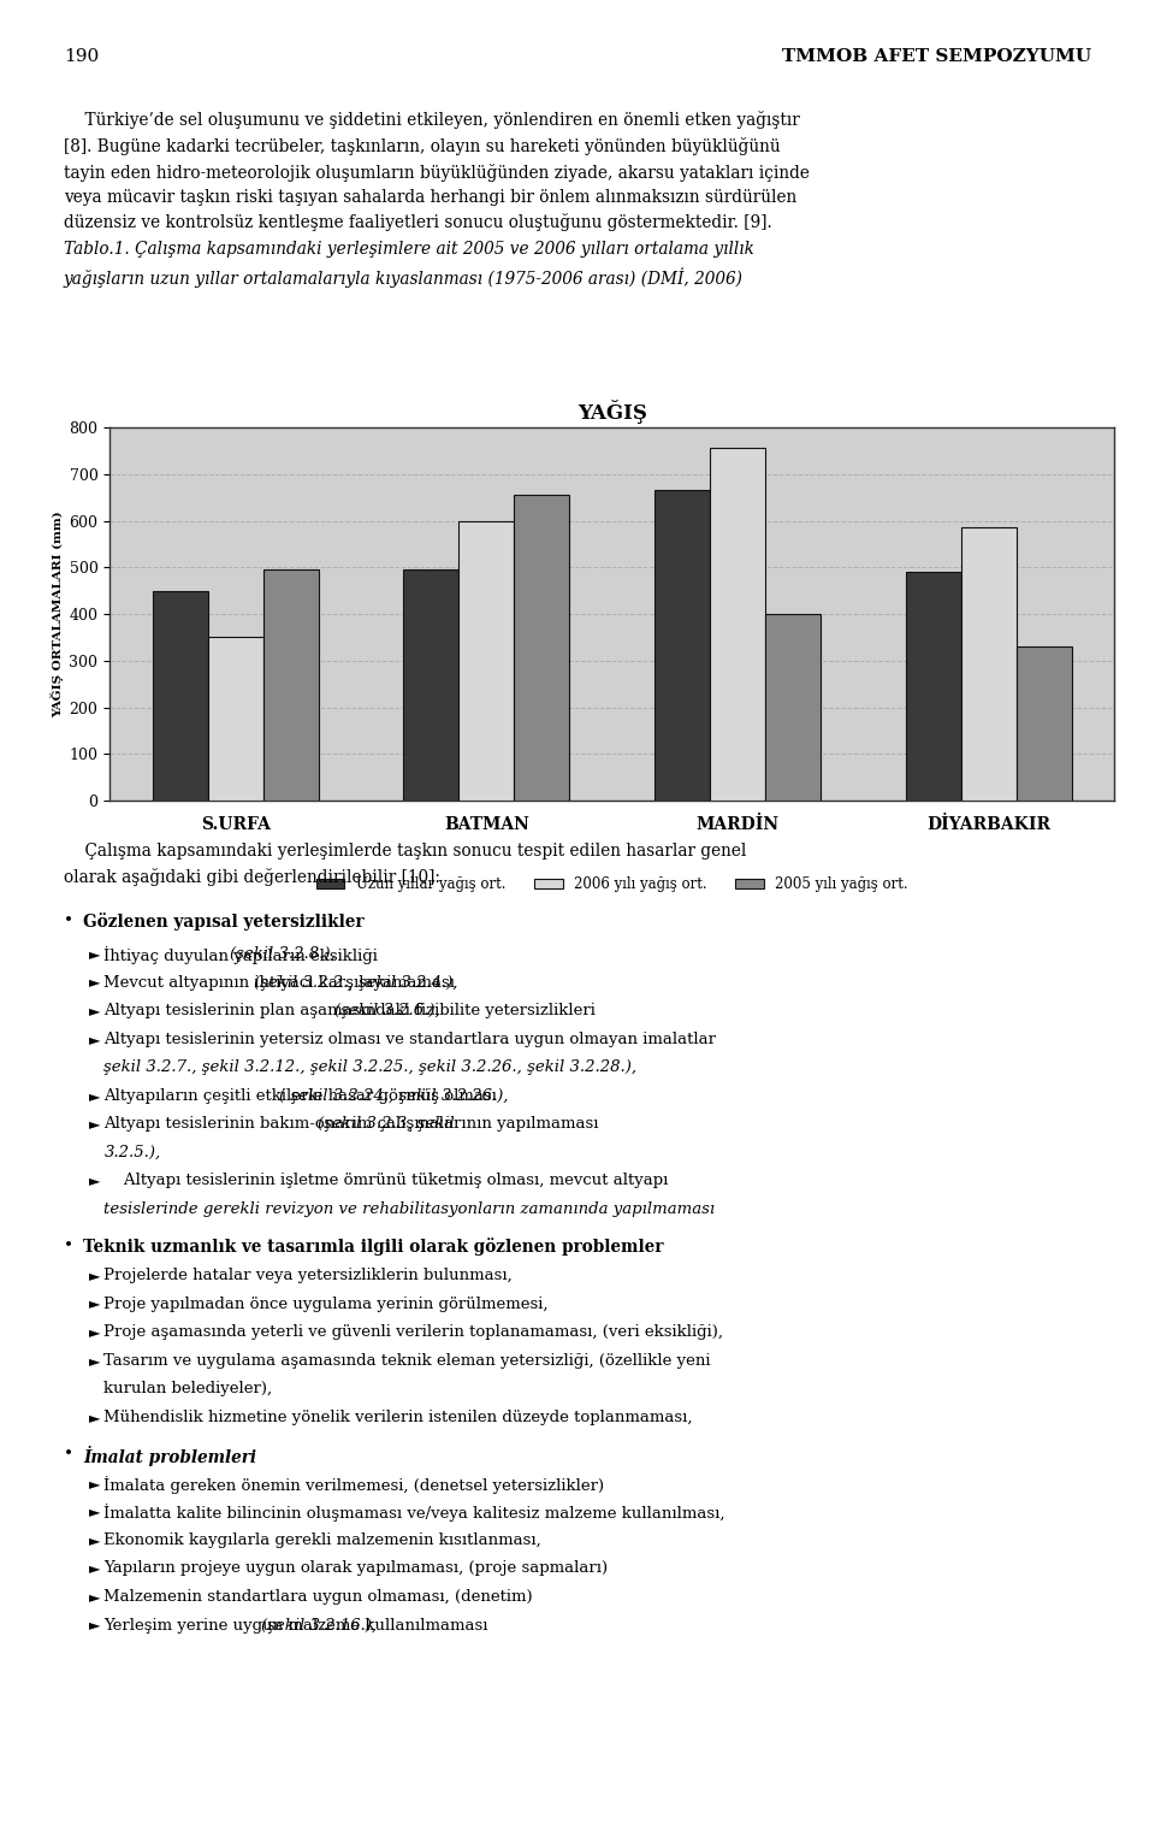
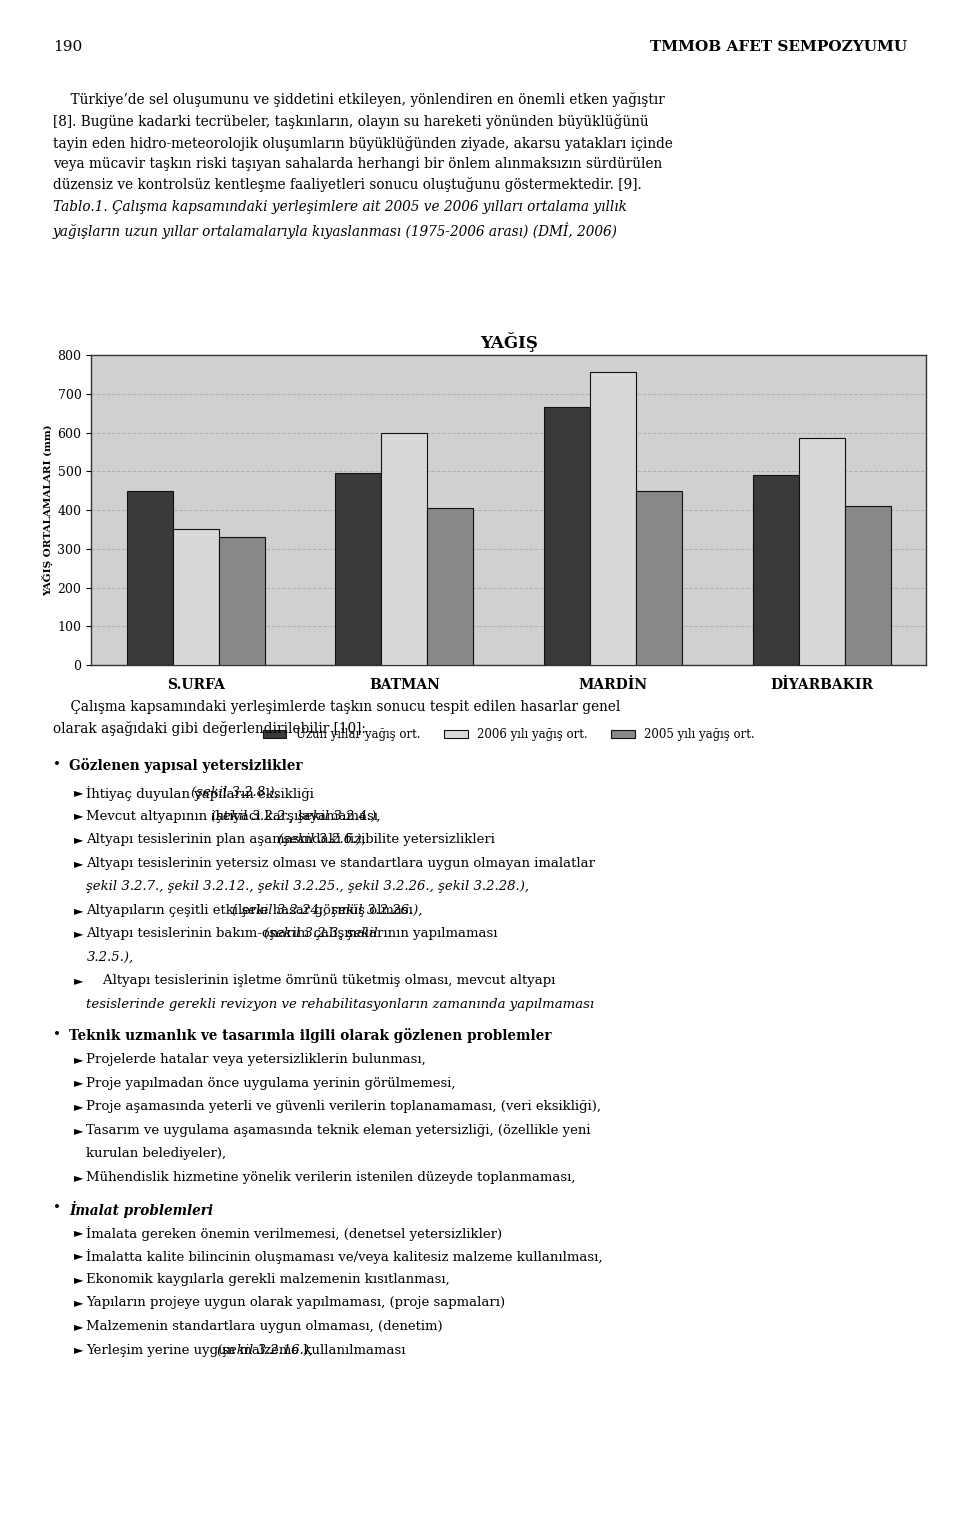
2005 yılı yağış ort./S.URFA: 495 -> 330
2005 yılı yağış ort./BATMAN: 655 -> 405
2005 yılı yağış ort./MARDİN: 400 -> 450
2005 yılı yağış ort./DİYARBAKIR: 330 -> 410
